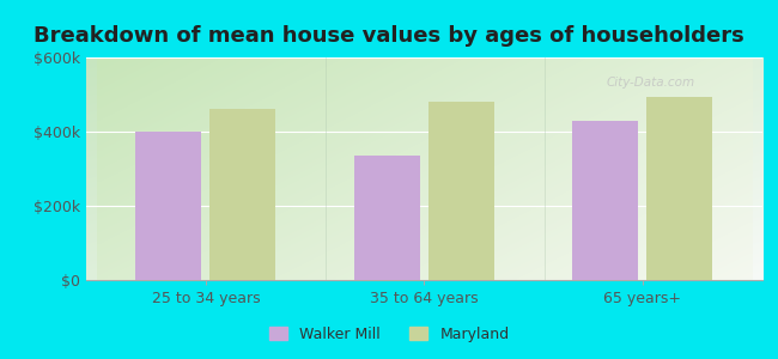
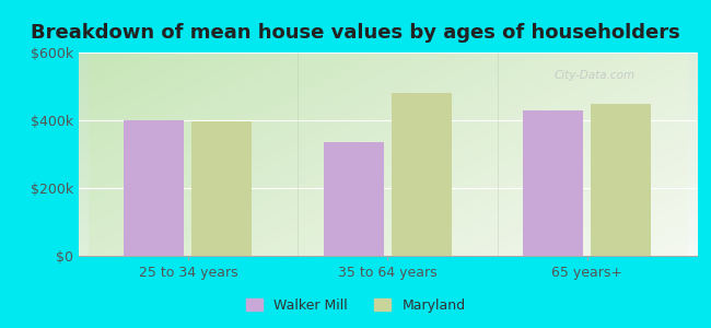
Maryland/25 to 34 years: $460k -> $397k
Maryland/65 years+: $495k -> $450k
